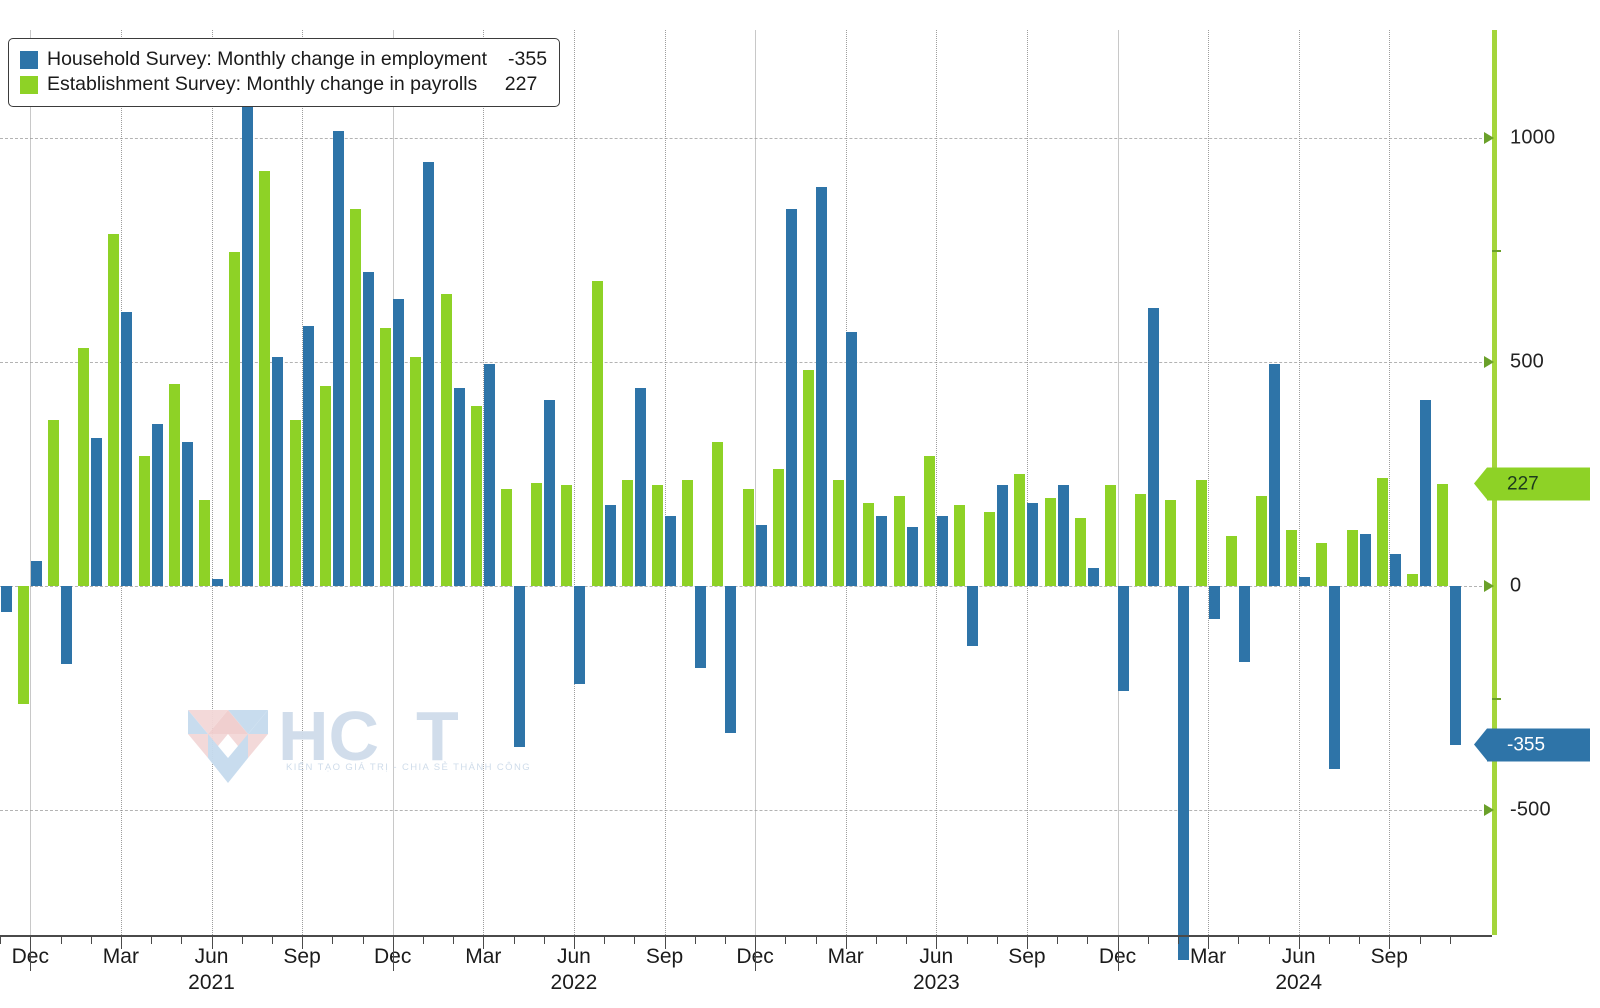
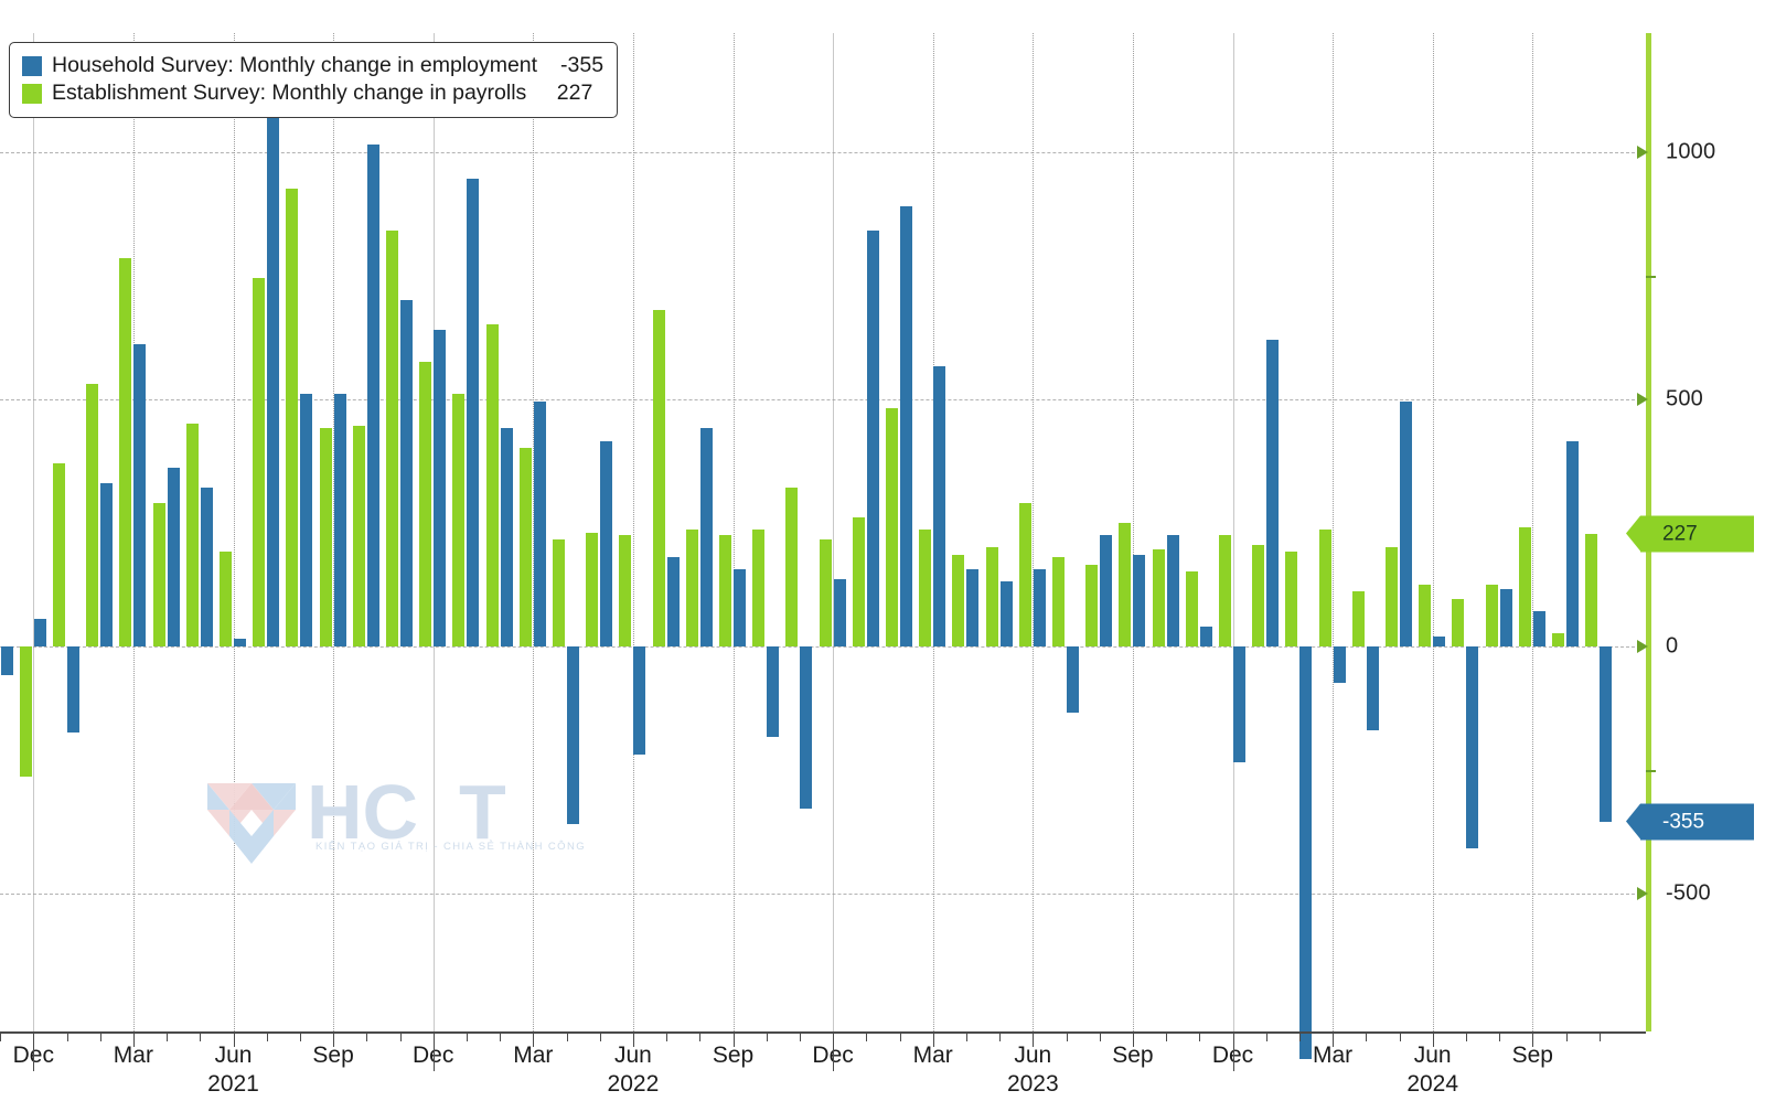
Household Survey: Monthly change in employment/Sep 2021: 580 -> 510
Establishment Survey: Monthly change in payrolls/Sep 2021: 370 -> 440
